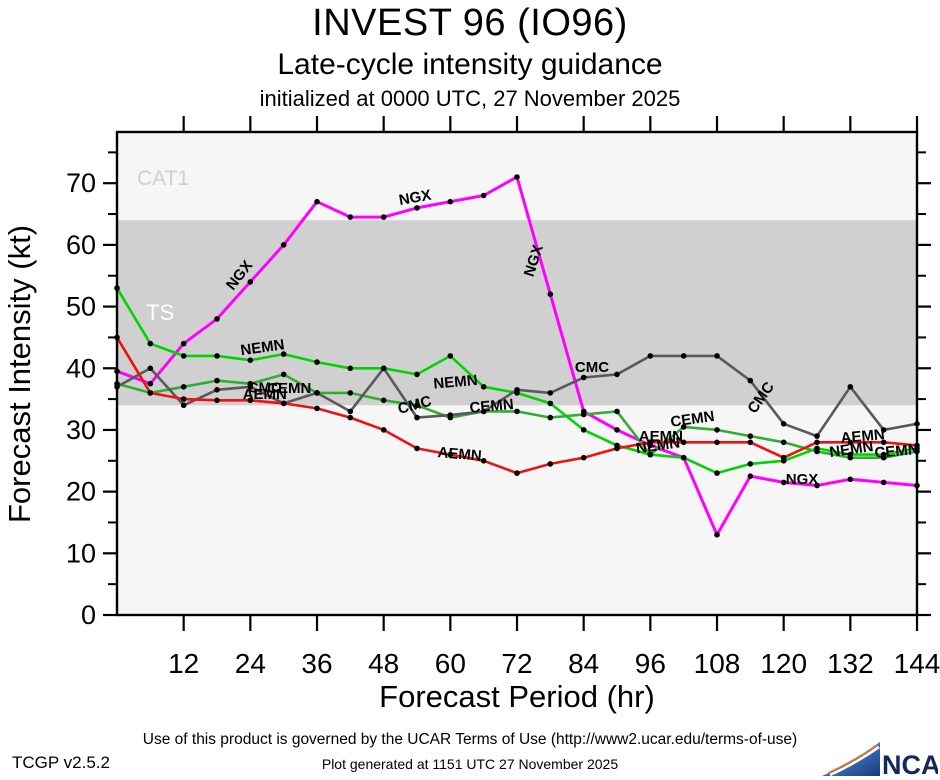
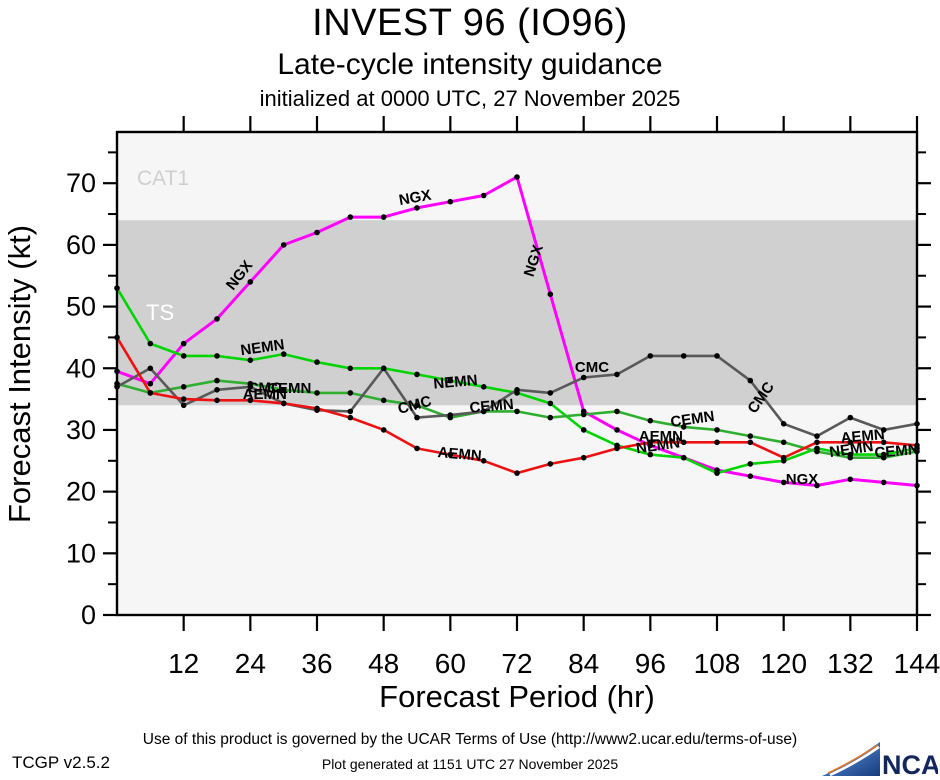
CEMN/30: 39 -> 36
NGX/36: 67 -> 62
CMC/36: 36 -> 33
NEMN/60: 42 -> 38
CEMN/96: 26 -> 32
NGX/108: 13 -> 24
CMC/132: 37 -> 32
